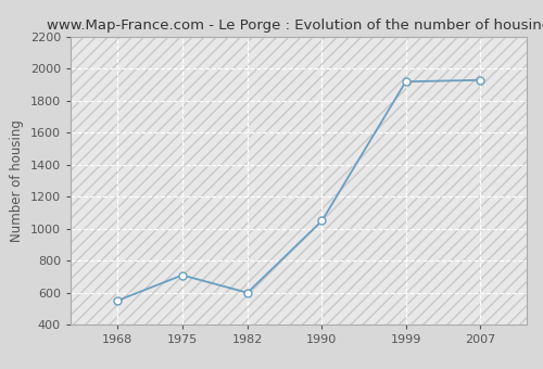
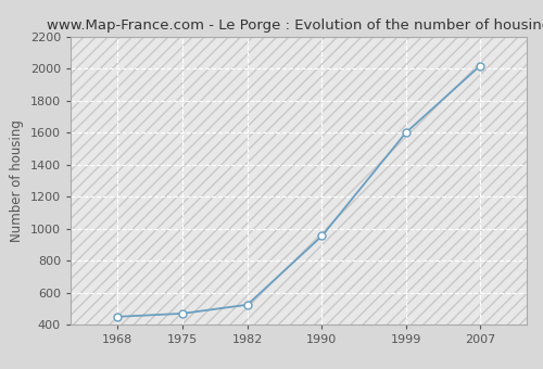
1968: 550 -> 450
1975: 710 -> 470
1982: 600 -> 520
1990: 1050 -> 960
1999: 1920 -> 1600
2007: 1930 -> 2020
